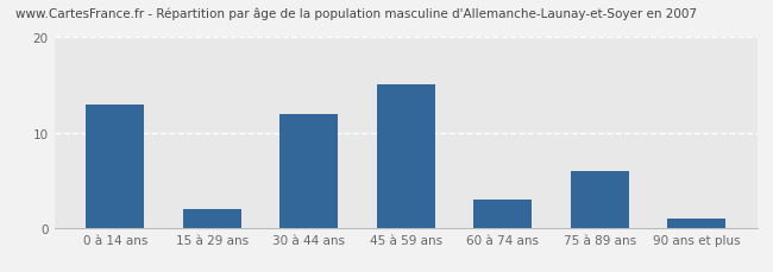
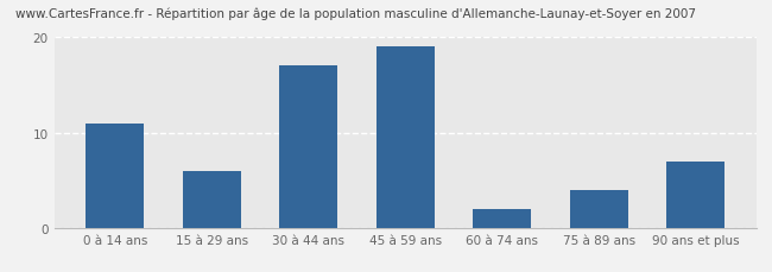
0 à 14 ans: 13 -> 11
15 à 29 ans: 2 -> 6
30 à 44 ans: 12 -> 17
45 à 59 ans: 15 -> 19
60 à 74 ans: 3 -> 2
75 à 89 ans: 6 -> 4
90 ans et plus: 1 -> 7
